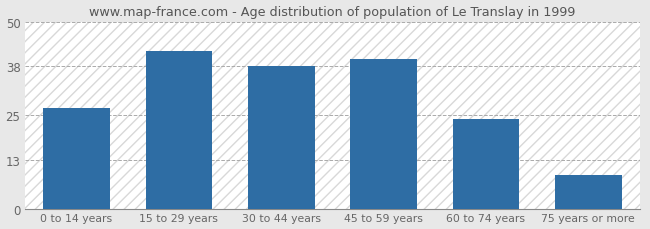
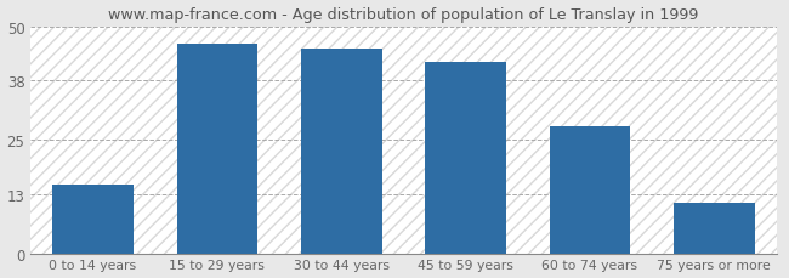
0 to 14 years: 27 -> 15
15 to 29 years: 42 -> 46
30 to 44 years: 38 -> 45
45 to 59 years: 40 -> 42
60 to 74 years: 24 -> 28
75 years or more: 9 -> 11
